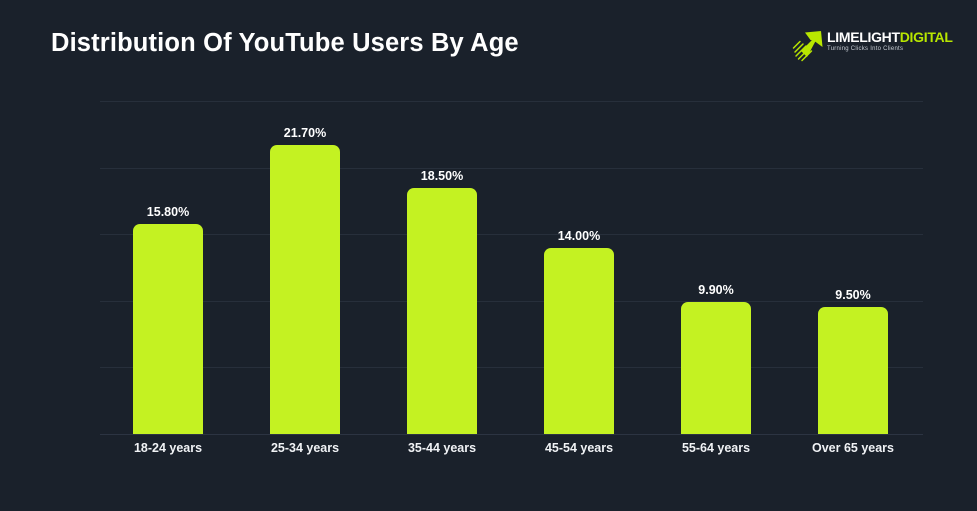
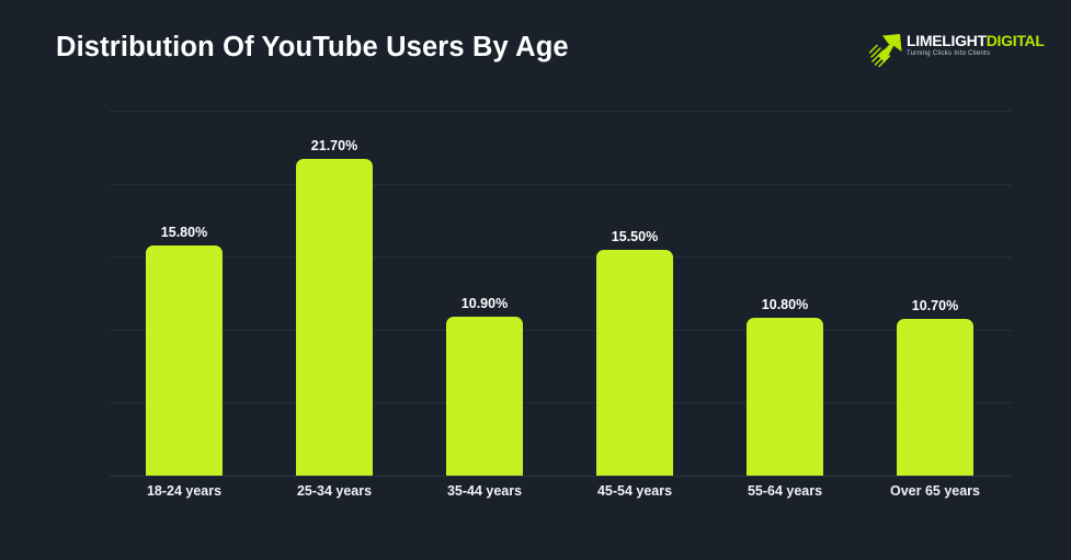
35-44 years: 18.50% -> 10.90%
45-54 years: 14.00% -> 15.50%
55-64 years: 9.90% -> 10.80%
Over 65 years: 9.50% -> 10.70%
